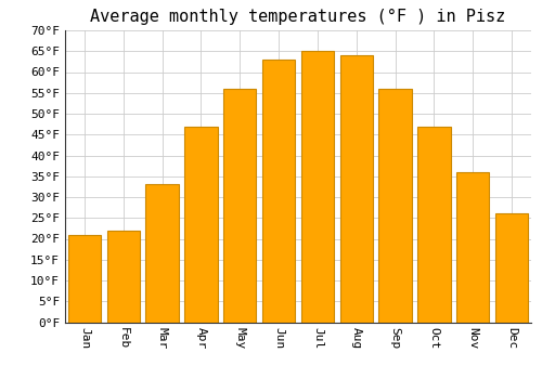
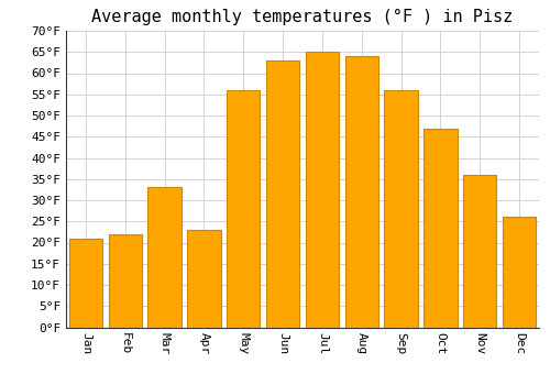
Apr: 47°F -> 23°F
